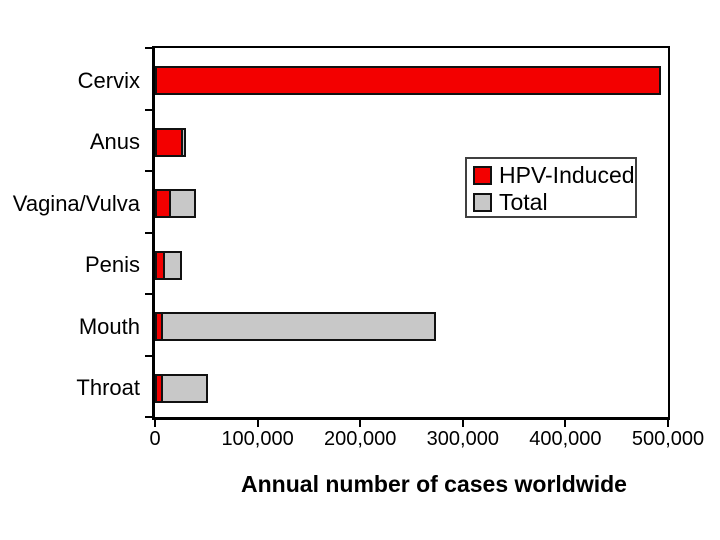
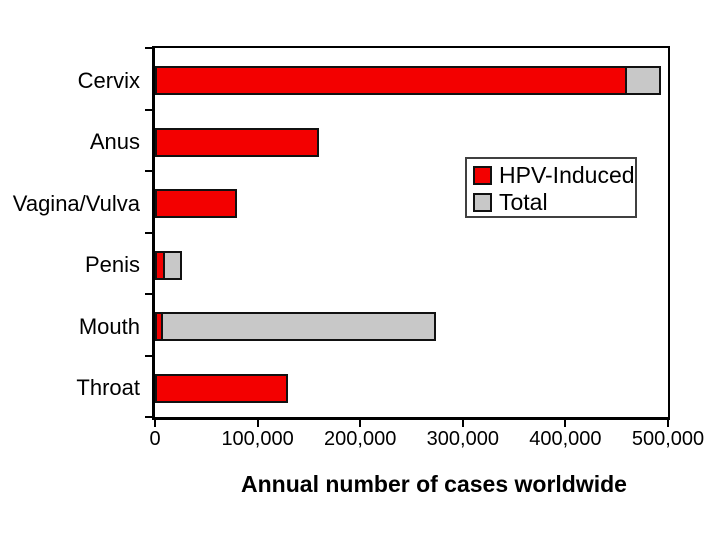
HPV-Induced/Cervix: 490000 -> 460000
HPV-Induced/Anus: 30000 -> 160000
HPV-Induced/Vagina/Vulva: 20000 -> 80000
HPV-Induced/Throat: 10000 -> 130000
